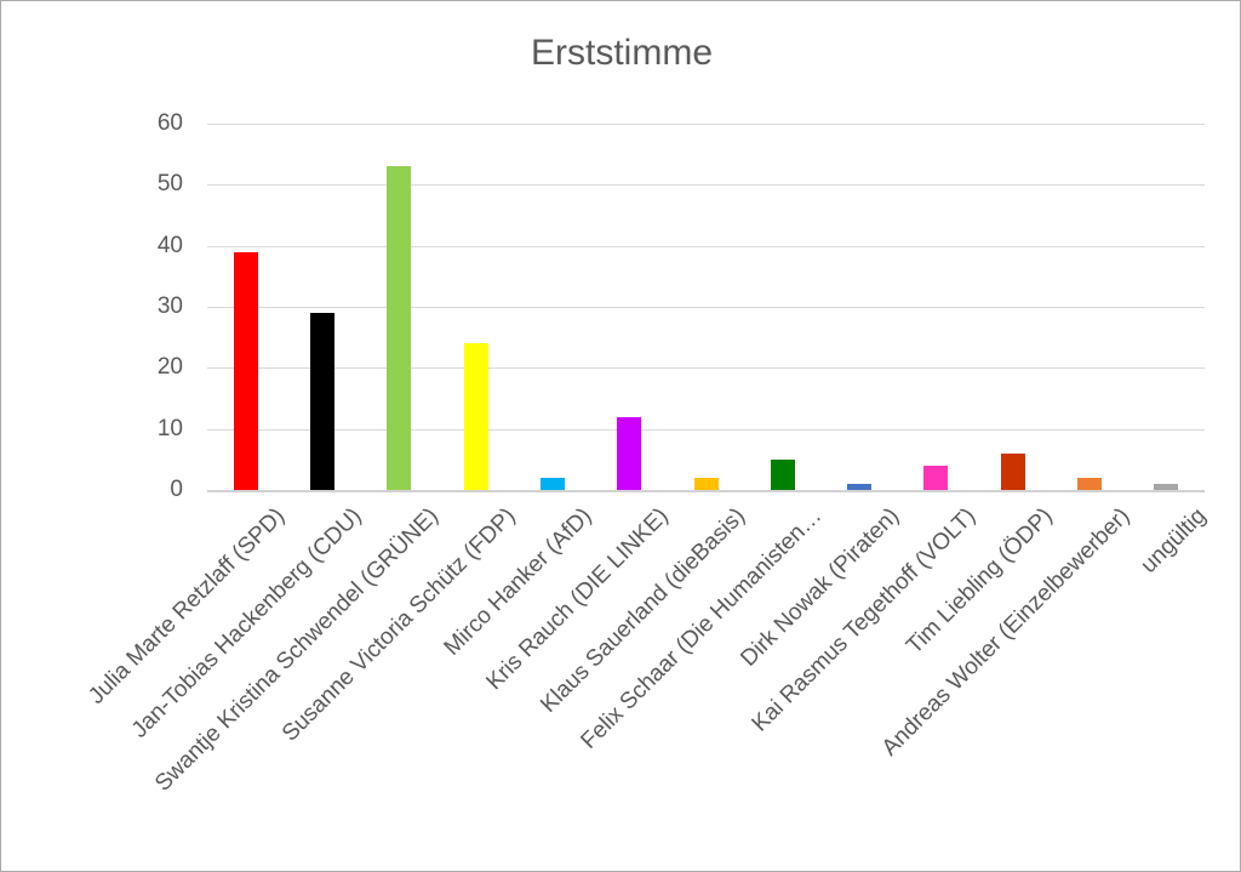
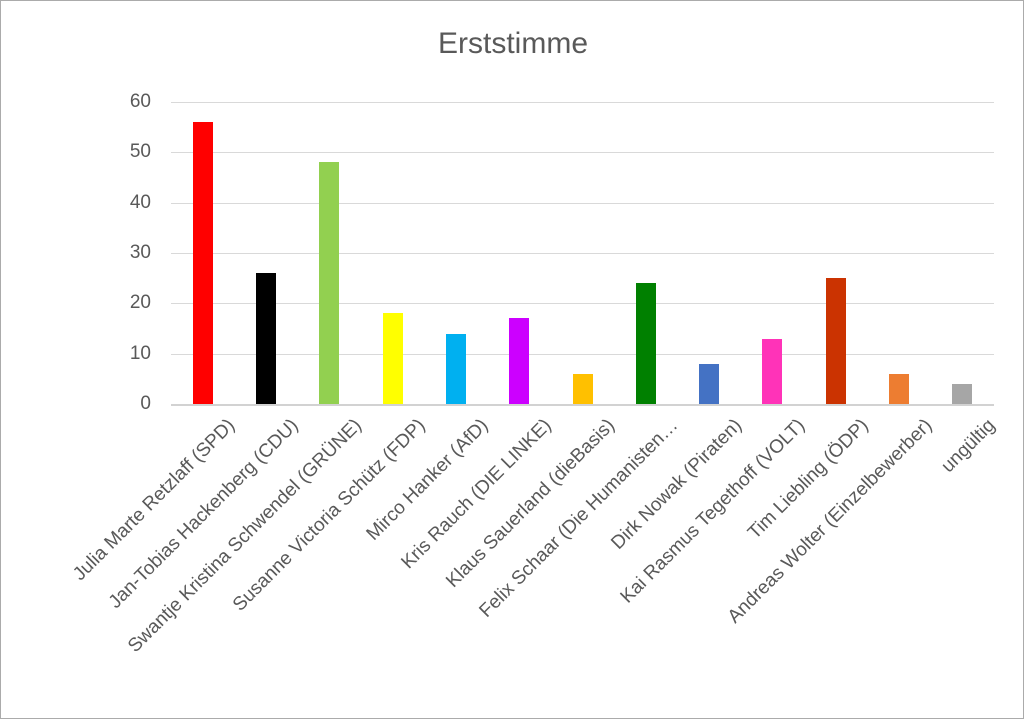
Julia Marte Retzlaff (SPD): 39 -> 56
Jan-Tobias Hackenberg (CDU): 29 -> 26
Swantje Kristina Schwendel (GRÜNE): 53 -> 48
Susanne Victoria Schütz (FDP): 24 -> 18
Mirco Hanker (AfD): 2 -> 14
Kris Rauch (DIE LINKE): 12 -> 17
Klaus Sauerland (dieBasis): 2 -> 6
Felix Schaar (Die Humanisten…: 5 -> 24
Dirk Nowak (Piraten): 1 -> 8
Kai Rasmus Tegethoff (VOLT): 4 -> 13
Tim Liebling (ÖDP): 6 -> 25
Andreas Wolter (Einzelbewerber): 2 -> 6
ungültig: 1 -> 4
